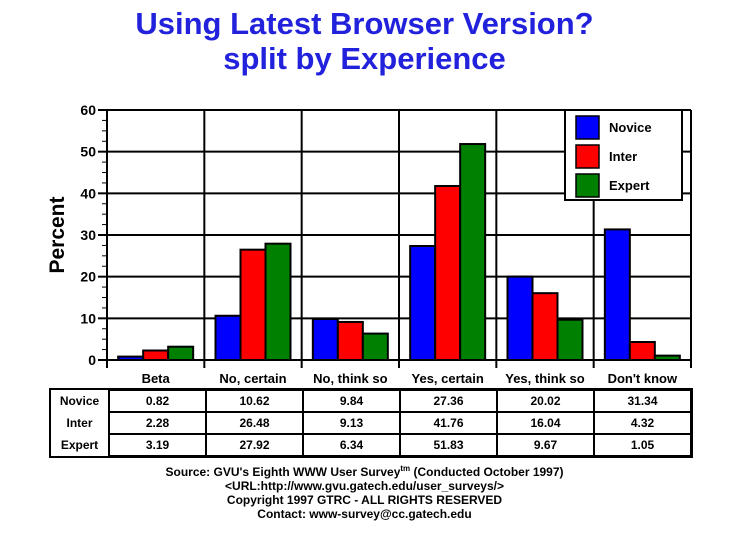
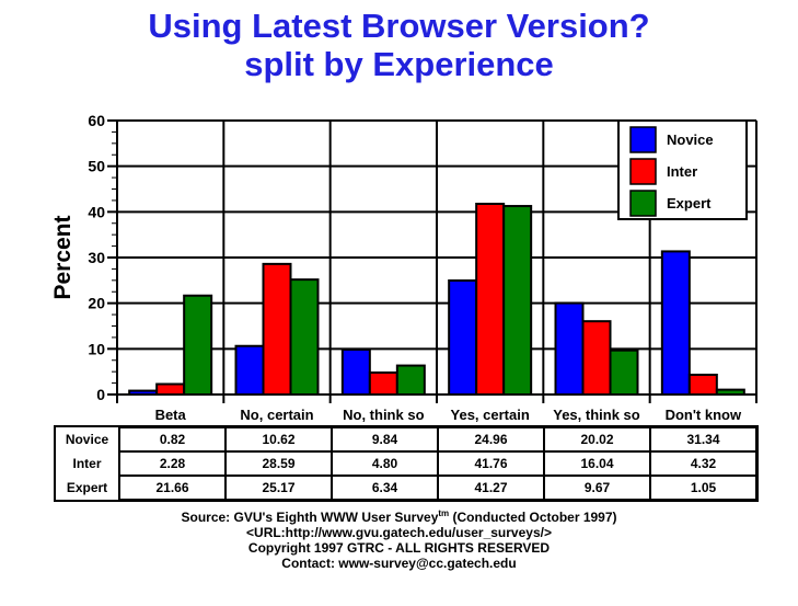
Expert/Beta: 3.19 -> 21.66
Inter/No, certain: 26.48 -> 28.59
Expert/No, certain: 27.92 -> 25.17
Inter/No, think so: 9.13 -> 4.80
Novice/Yes, certain: 27.36 -> 24.96
Expert/Yes, certain: 51.83 -> 41.27
